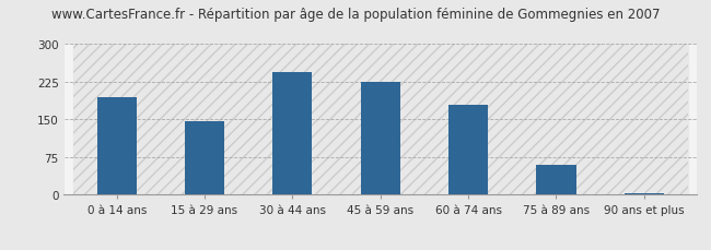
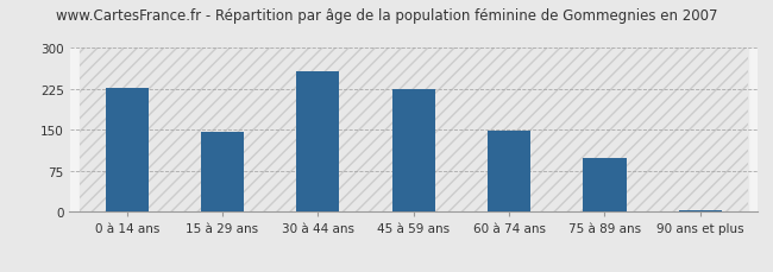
0 à 14 ans: 195 -> 228
30 à 44 ans: 245 -> 258
60 à 74 ans: 180 -> 149
75 à 89 ans: 60 -> 98
